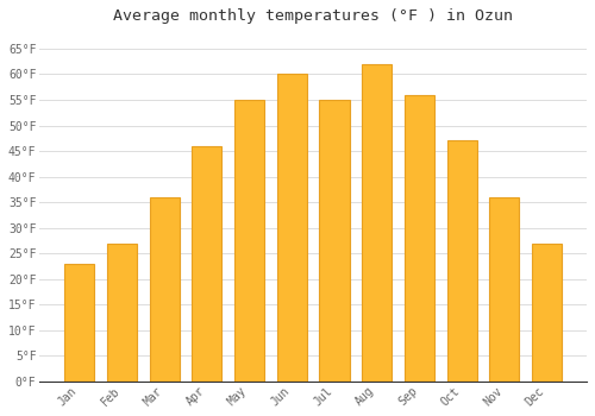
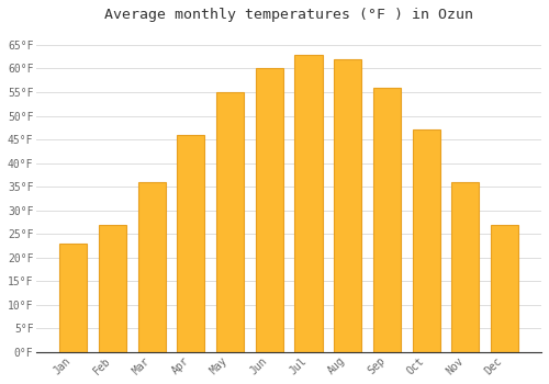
Jul: 55°F -> 63°F
